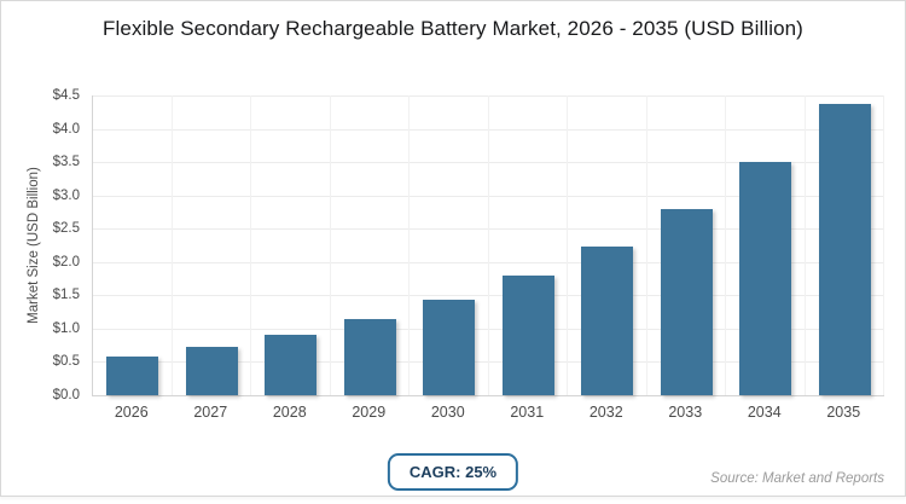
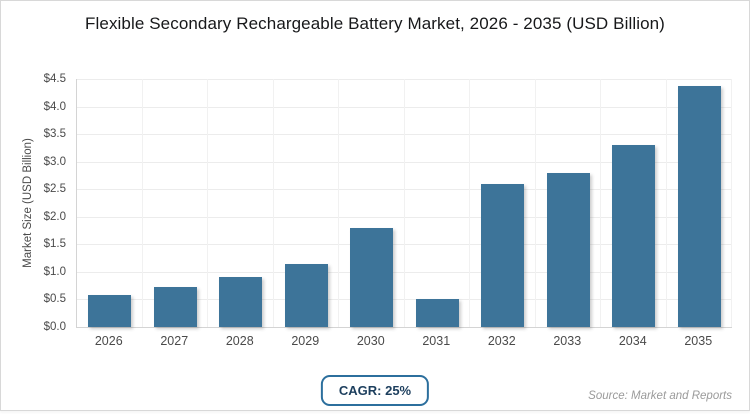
2030: $1.4 -> $1.8
2031: $1.8 -> $0.5
2032: $2.2 -> $2.6
2034: $3.5 -> $3.3
